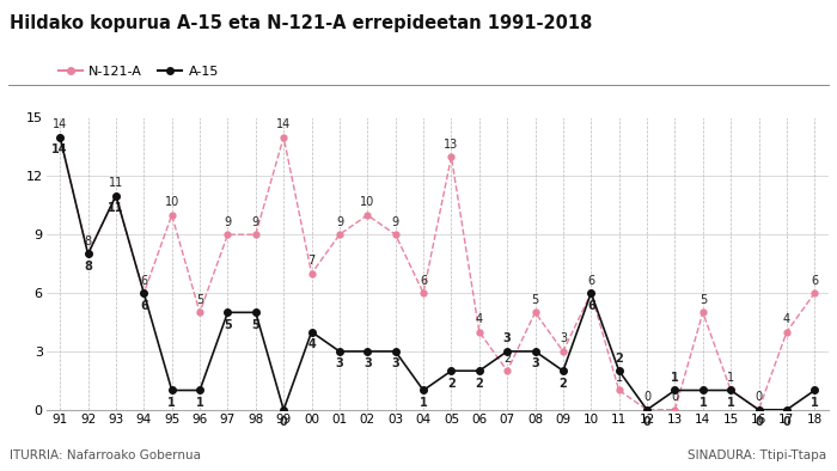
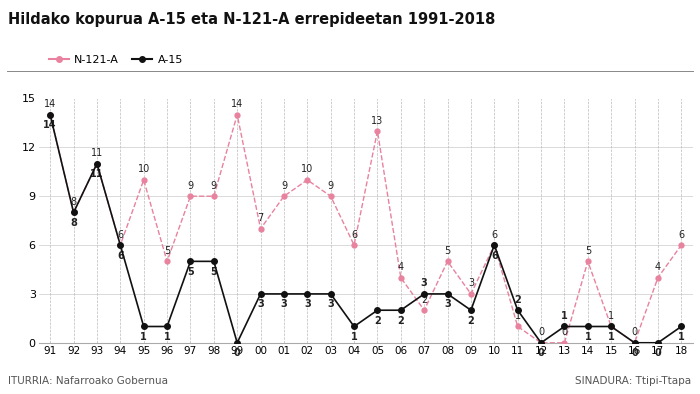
A-15/00: 4 -> 3
